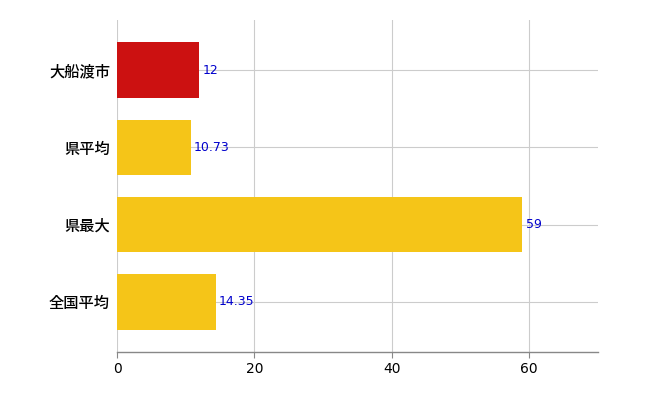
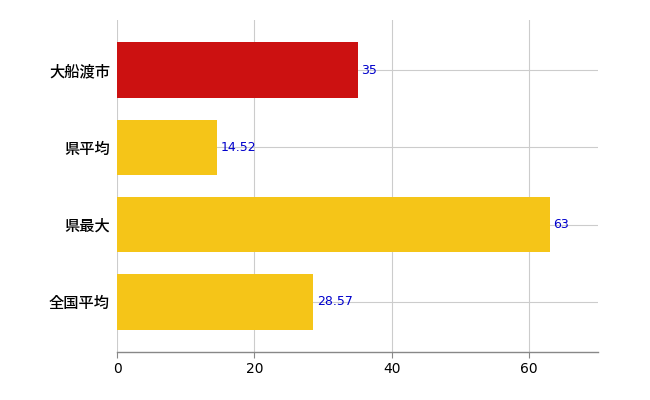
大船渡市: 12 -> 35
県平均: 10.73 -> 14.52
県最大: 59 -> 63
全国平均: 14.35 -> 28.57
